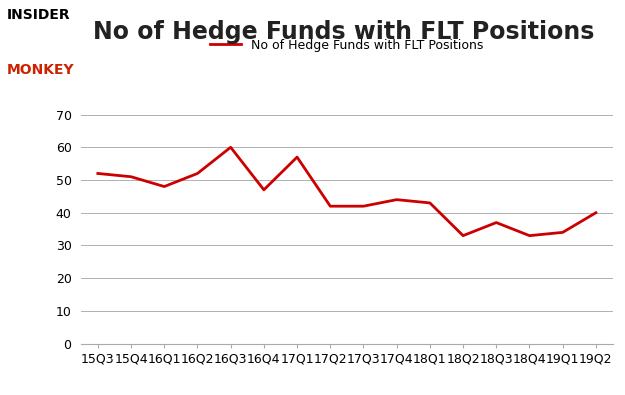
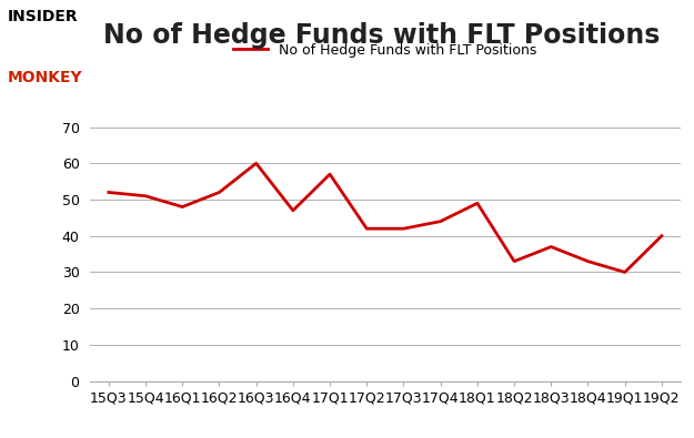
18Q1: 43 -> 49
19Q1: 34 -> 30
